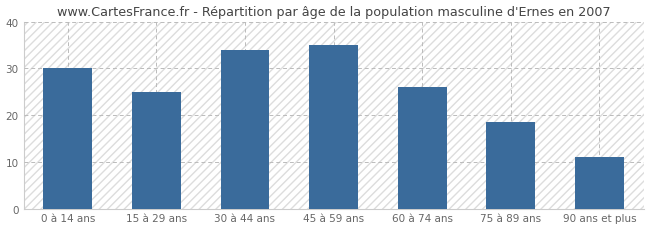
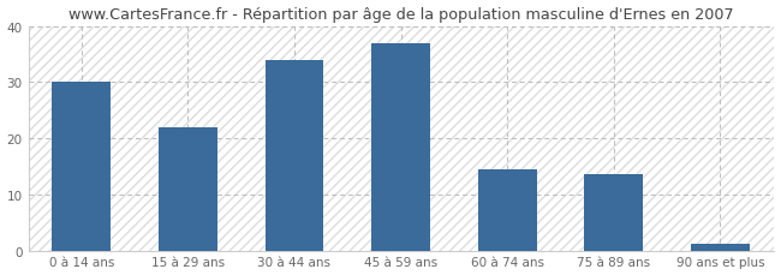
15 à 29 ans: 25.0 -> 22.0
45 à 59 ans: 35.0 -> 37.0
60 à 74 ans: 26.0 -> 14.5
75 à 89 ans: 18.5 -> 13.5
90 ans et plus: 11.0 -> 1.2
